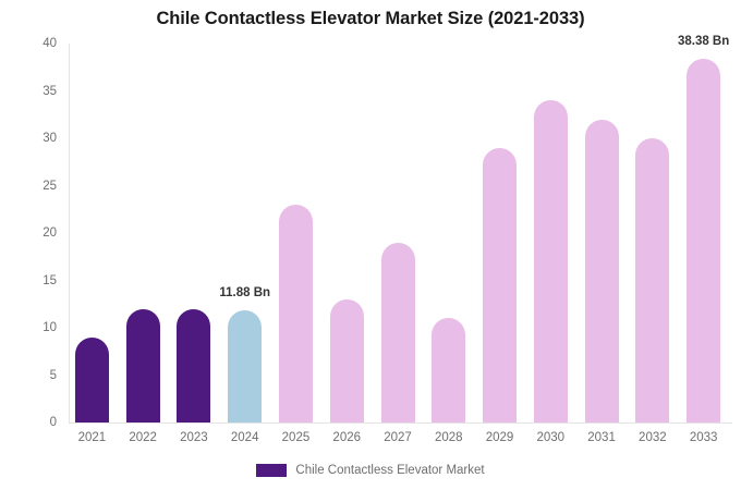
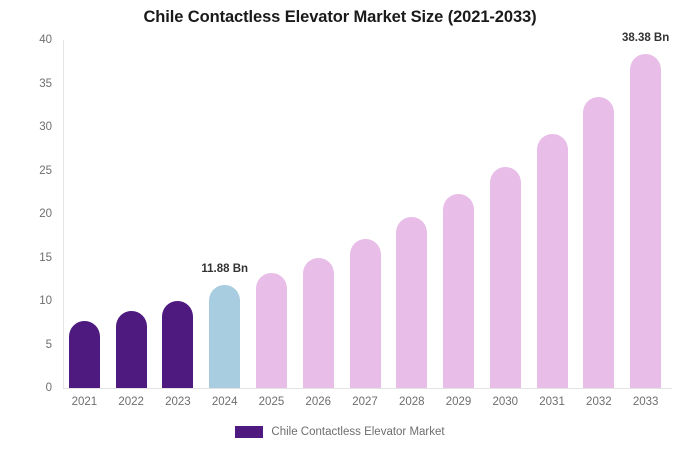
2021: 9 -> 8
2022: 12 -> 9
2023: 12 -> 10
2025: 23 -> 13
2026: 13 -> 15
2027: 19 -> 17
2028: 11 -> 20
2029: 29 -> 22
2030: 34 -> 25
2031: 32 -> 29
2032: 30 -> 33
